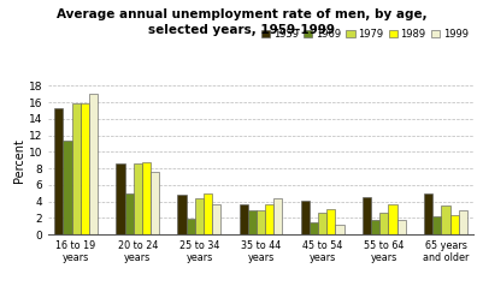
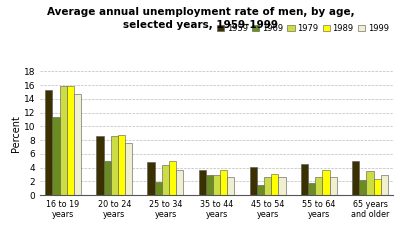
1999/16 to 19 years: 17.0 -> 14.7
1999/35 to 44 years: 4.4 -> 2.7
1999/45 to 54 years: 1.2 -> 2.6
1999/55 to 64 years: 1.8 -> 2.7
